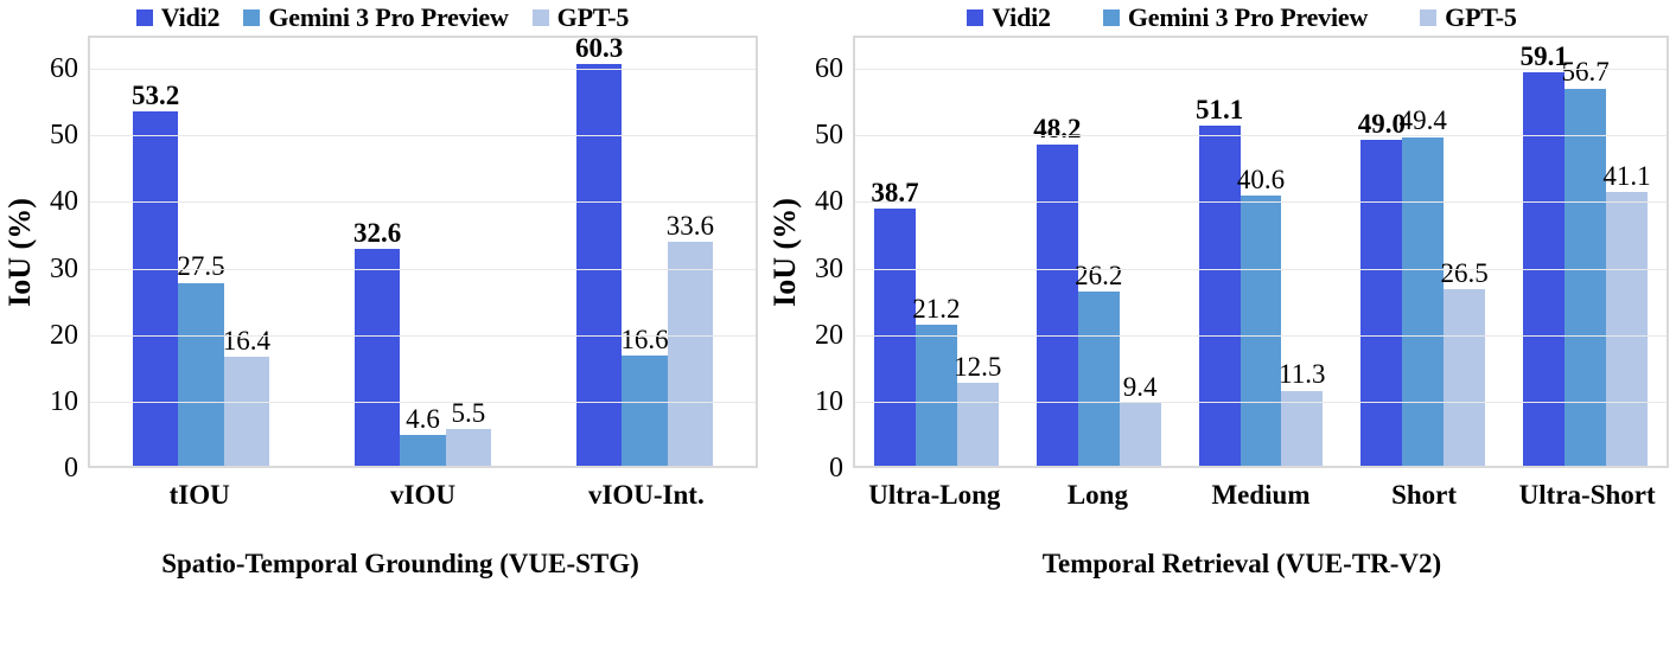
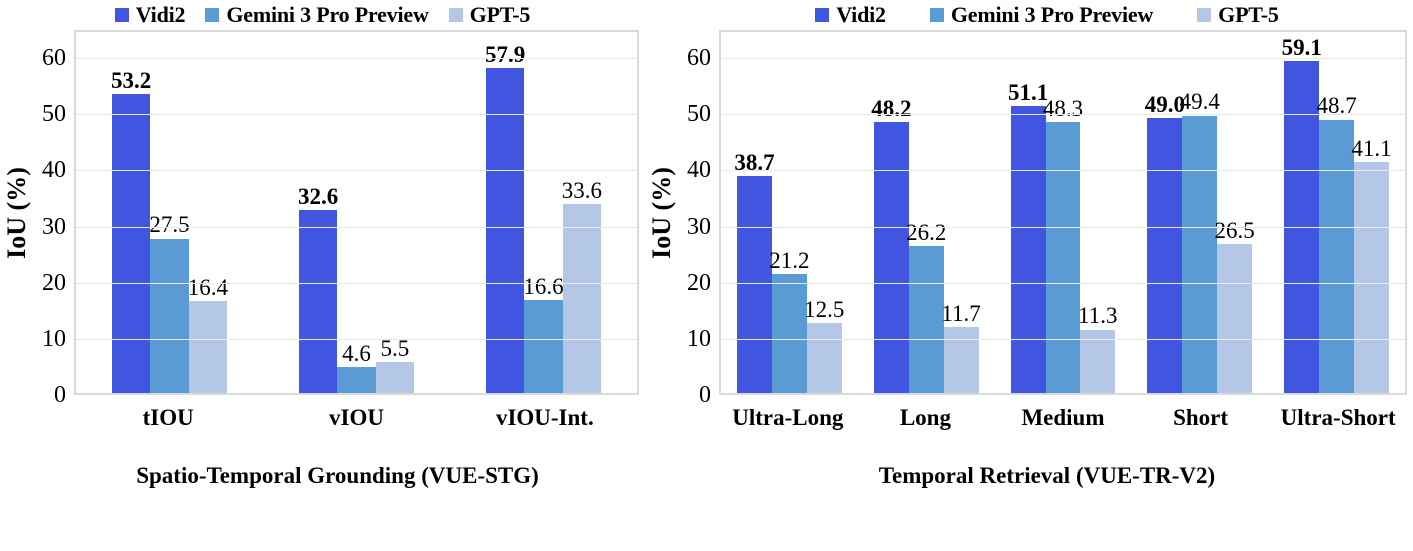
Spatio-Temporal Grounding (VUE-STG)/Vidi2/vIOU-Int.: 60.3 -> 57.9
Temporal Retrieval (VUE-TR-V2)/GPT-5/Long: 9.4 -> 11.7
Temporal Retrieval (VUE-TR-V2)/Gemini 3 Pro Preview/Medium: 40.6 -> 48.3
Temporal Retrieval (VUE-TR-V2)/Gemini 3 Pro Preview/Ultra-Short: 56.7 -> 48.7
